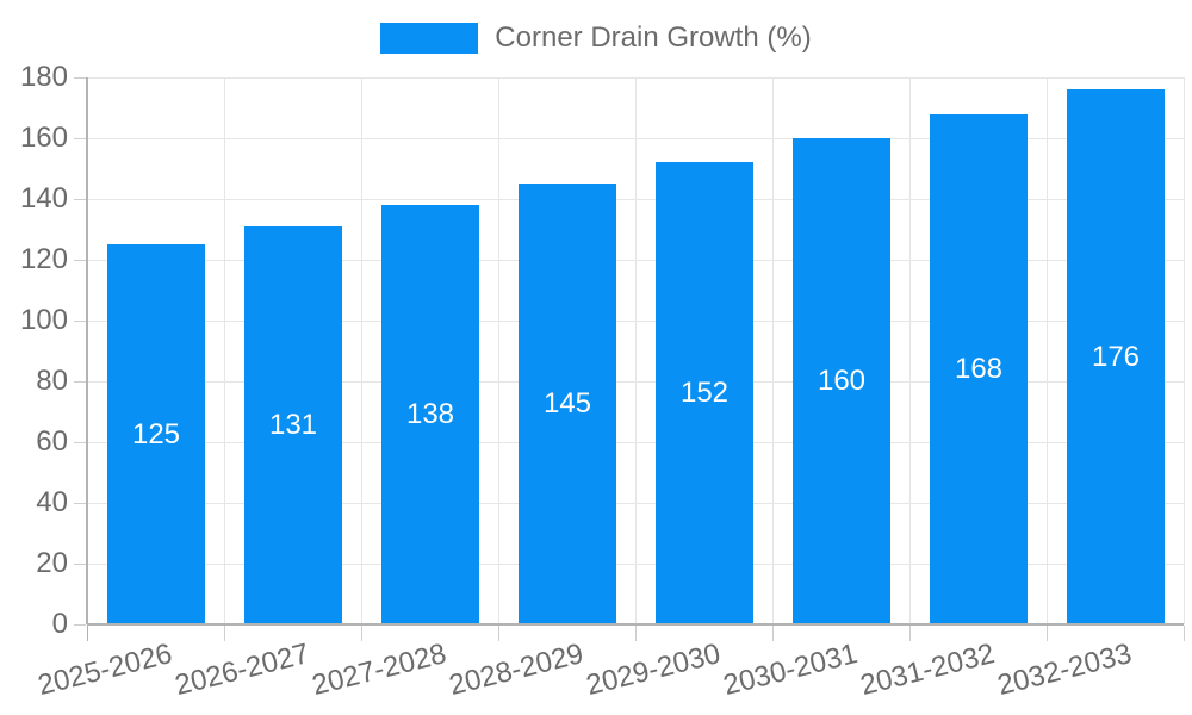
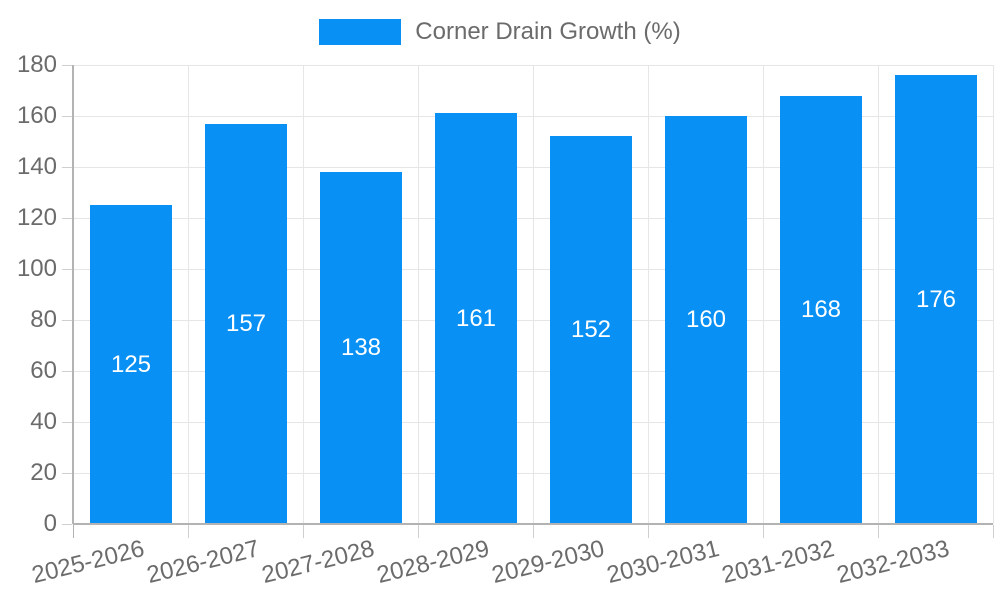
2026-2027: 131 -> 157
2028-2029: 145 -> 161
